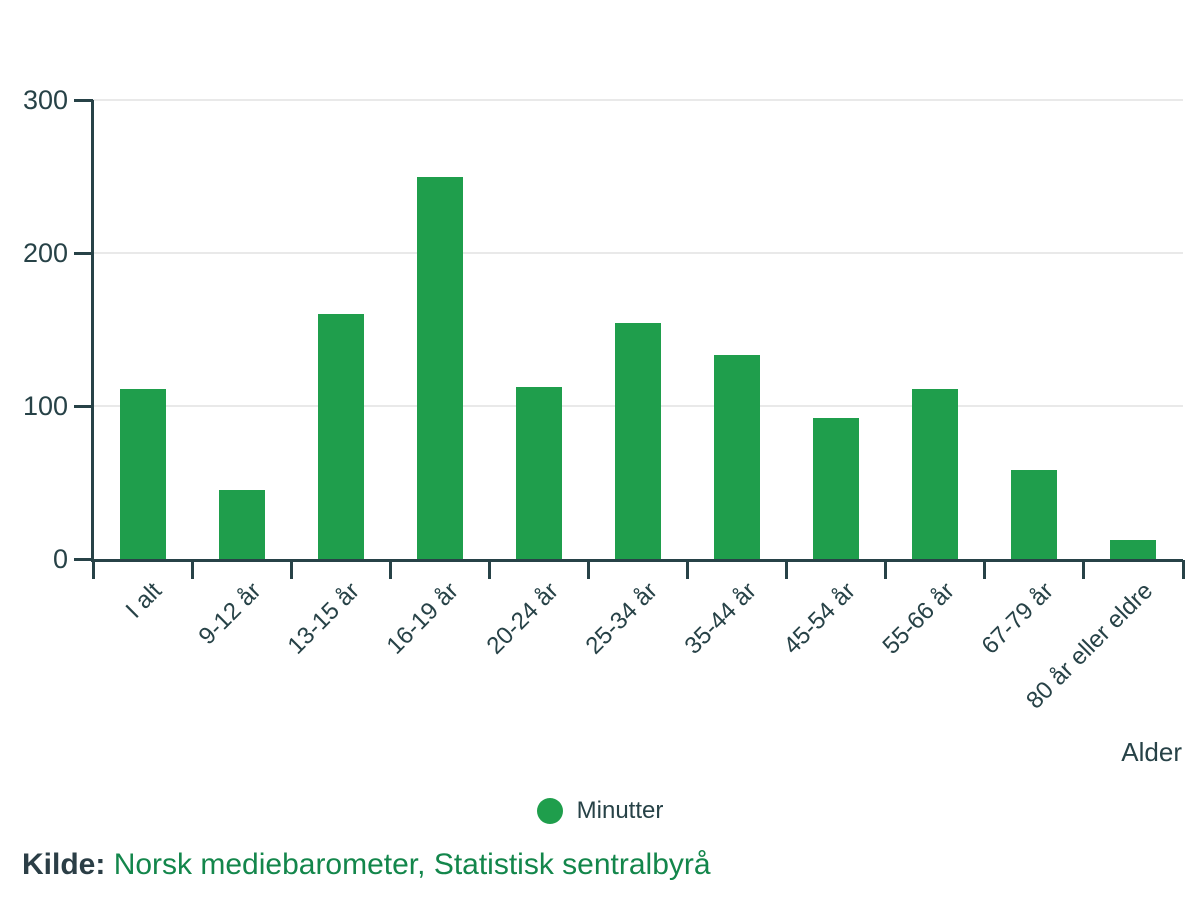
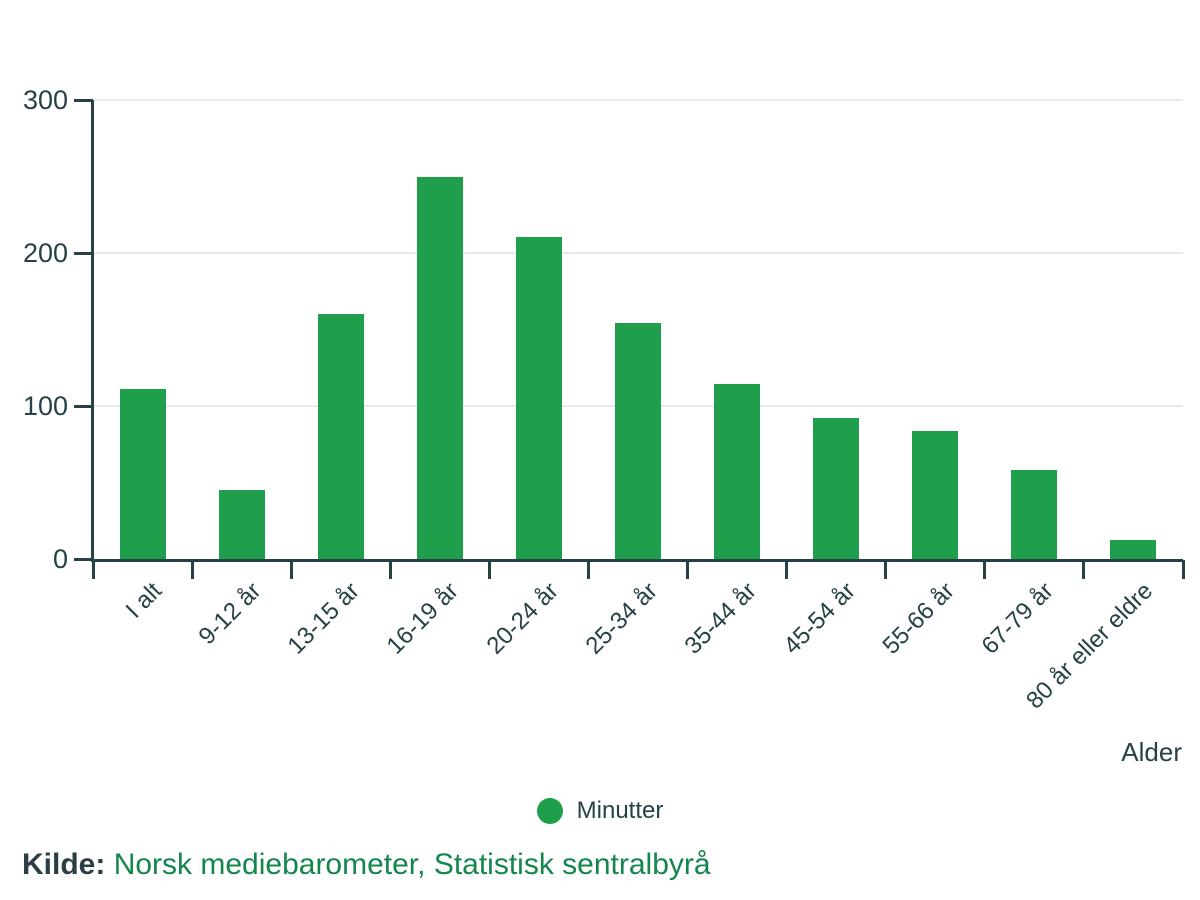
20-24 år: 113 -> 211
35-44 år: 134 -> 115
55-66 år: 112 -> 84
